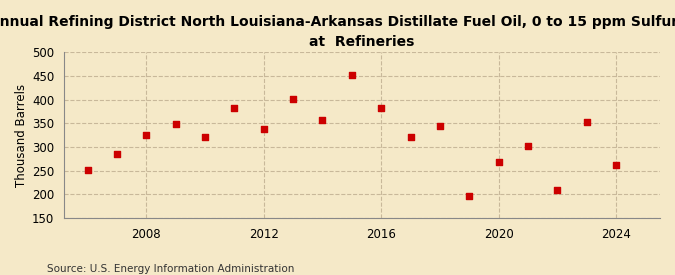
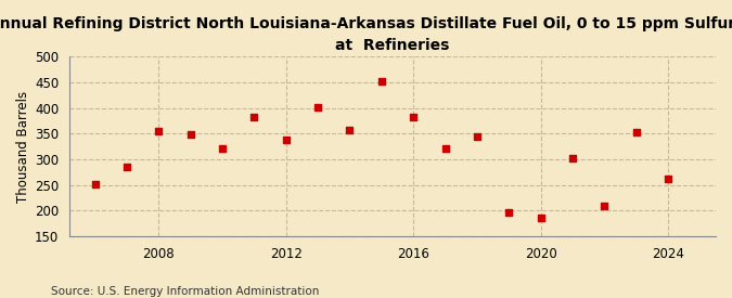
2008: 326 -> 355
2020: 268 -> 185
